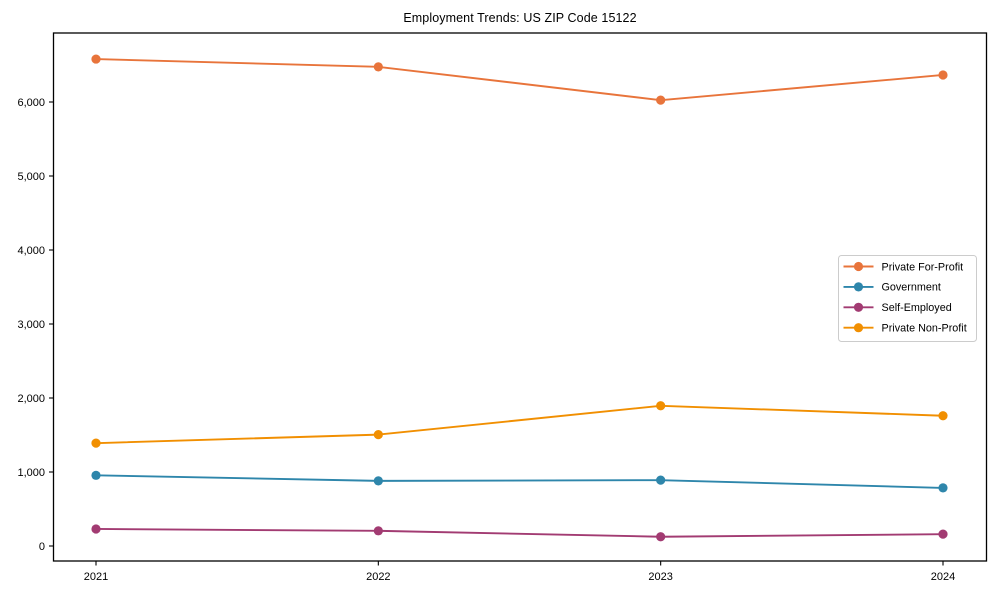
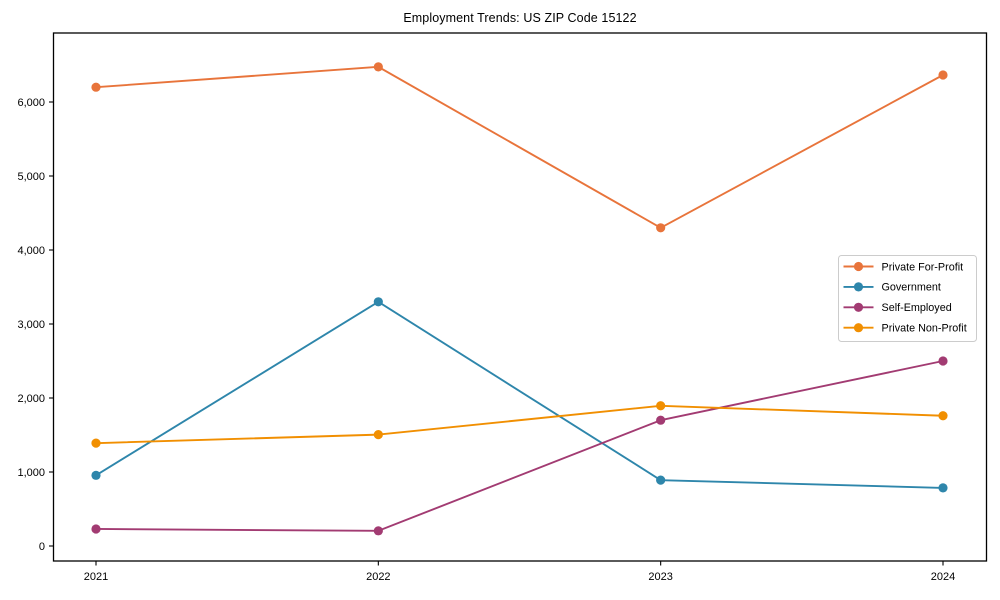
Private For-Profit/2021: 6600 -> 6200
Government/2022: 900 -> 3300
Private For-Profit/2023: 6000 -> 4300
Self-Employed/2023: 100 -> 1700
Self-Employed/2024: 200 -> 2500
